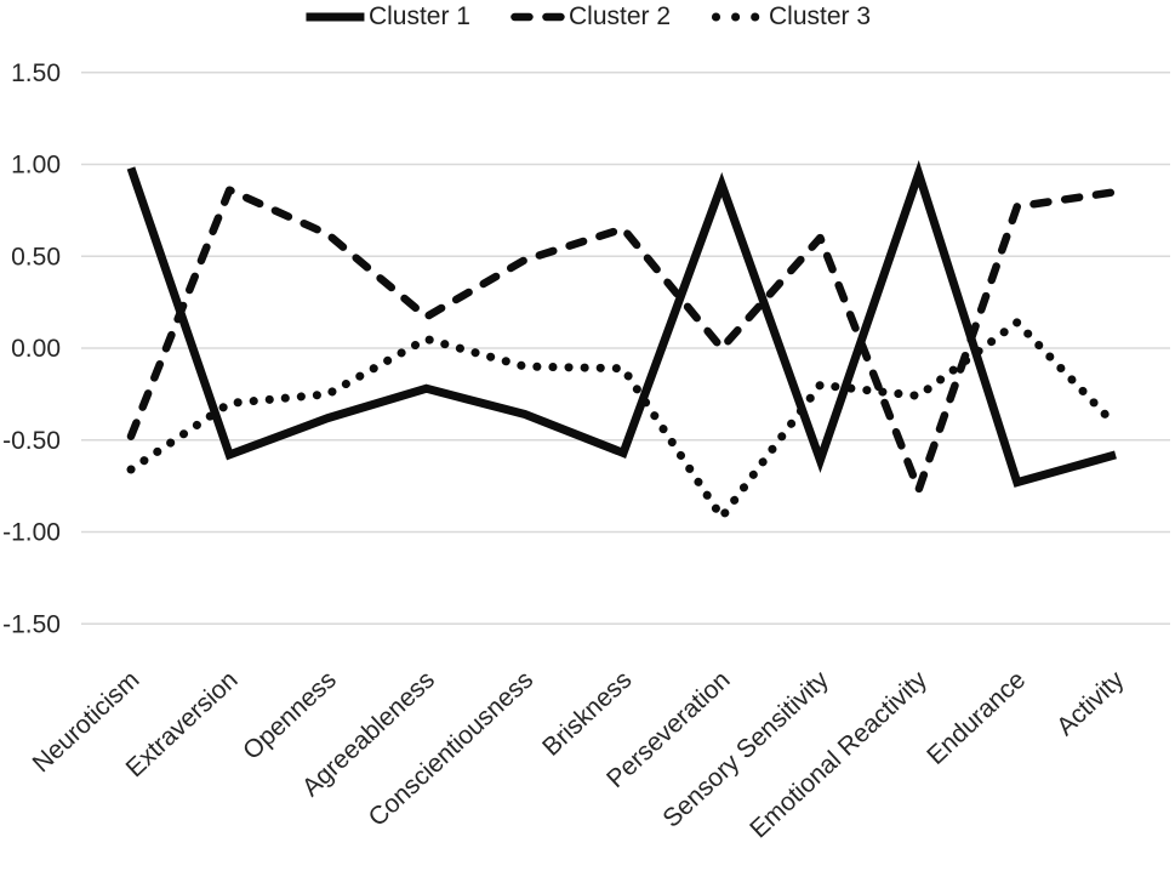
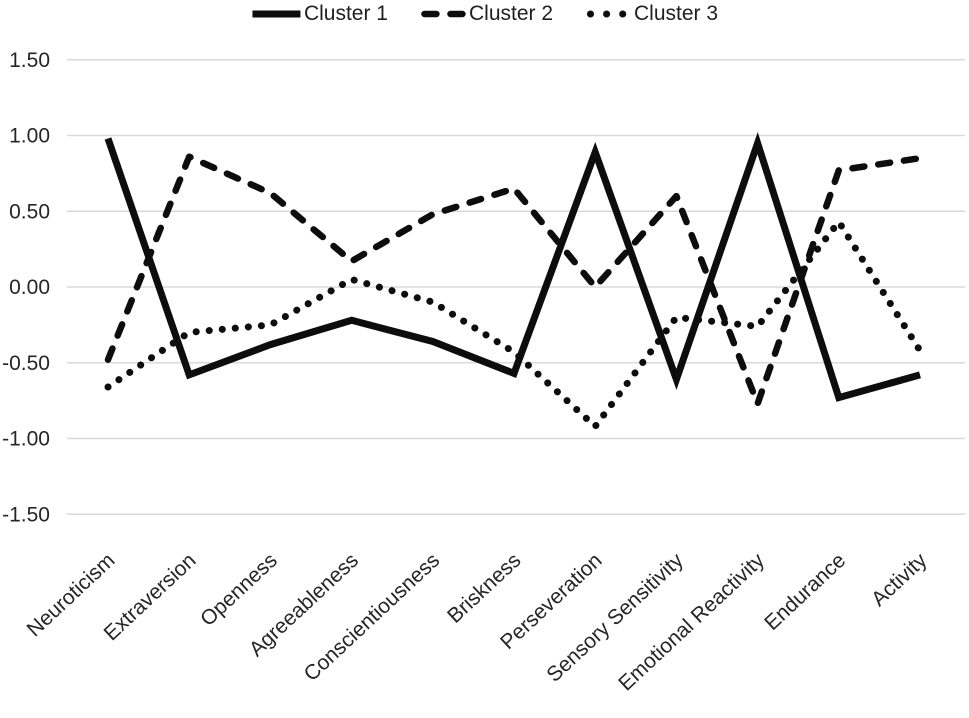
Cluster 3/Briskness: -0.11 -> -0.43
Cluster 3/Endurance: 0.14 -> 0.43
